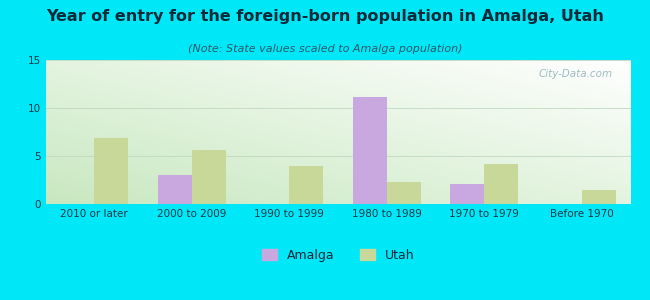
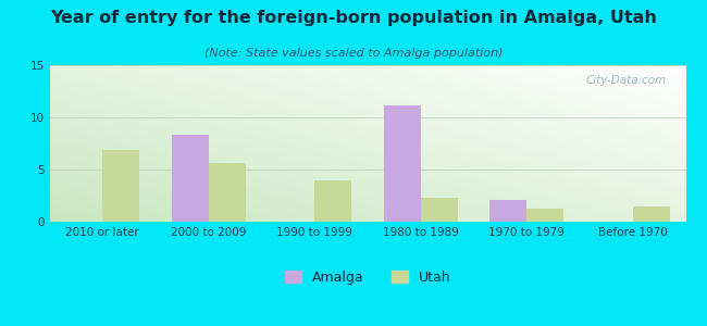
Amalga/2000 to 2009: 3.0 -> 8.3
Utah/1970 to 1979: 4.2 -> 1.2
